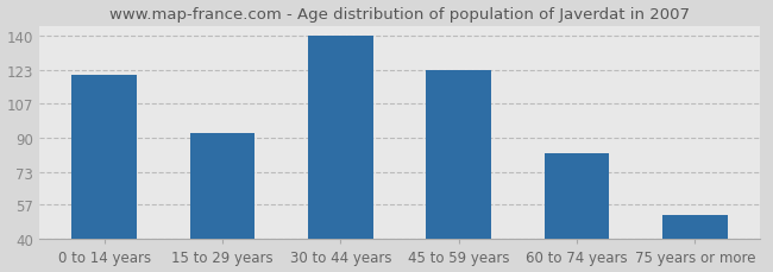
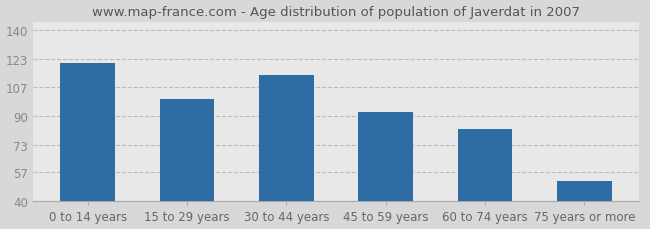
15 to 29 years: 92 -> 100
30 to 44 years: 140 -> 114
45 to 59 years: 123 -> 92
